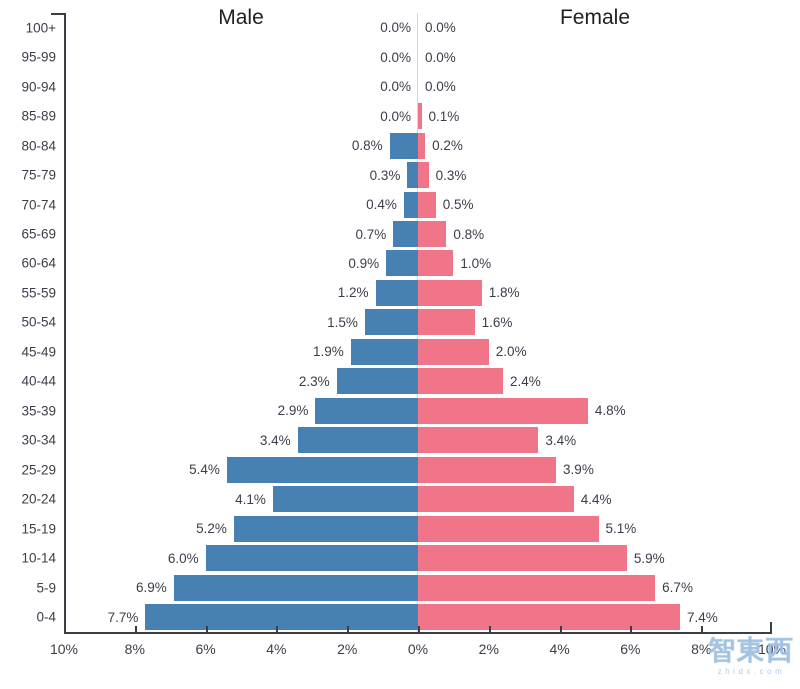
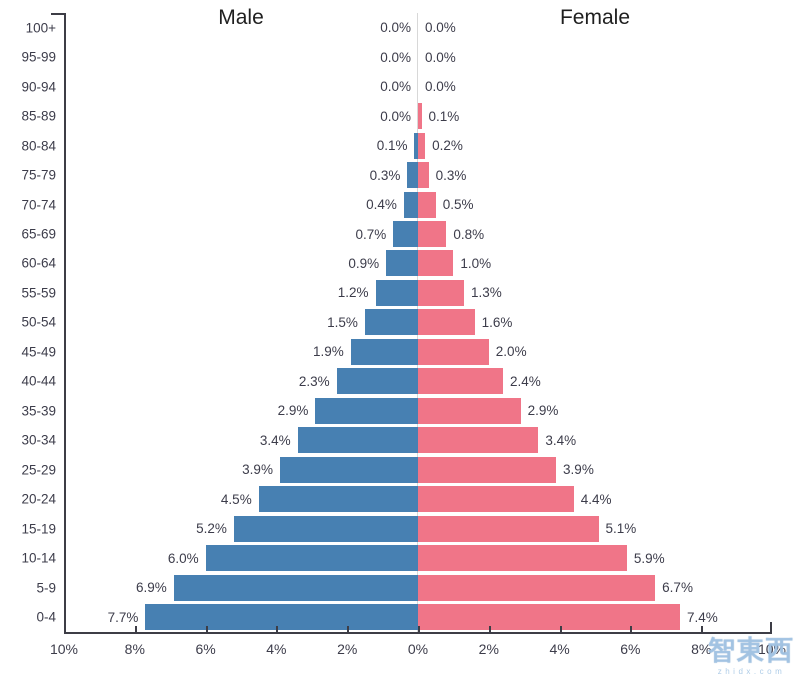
Male/20-24: 4.1% -> 4.5%
Male/25-29: 5.4% -> 3.9%
Female/35-39: 4.8% -> 2.9%
Female/55-59: 1.8% -> 1.3%
Male/80-84: 0.8% -> 0.1%
